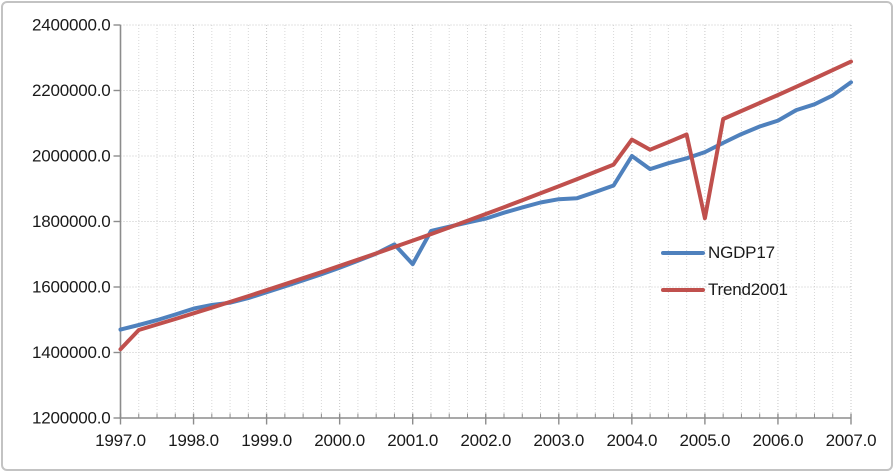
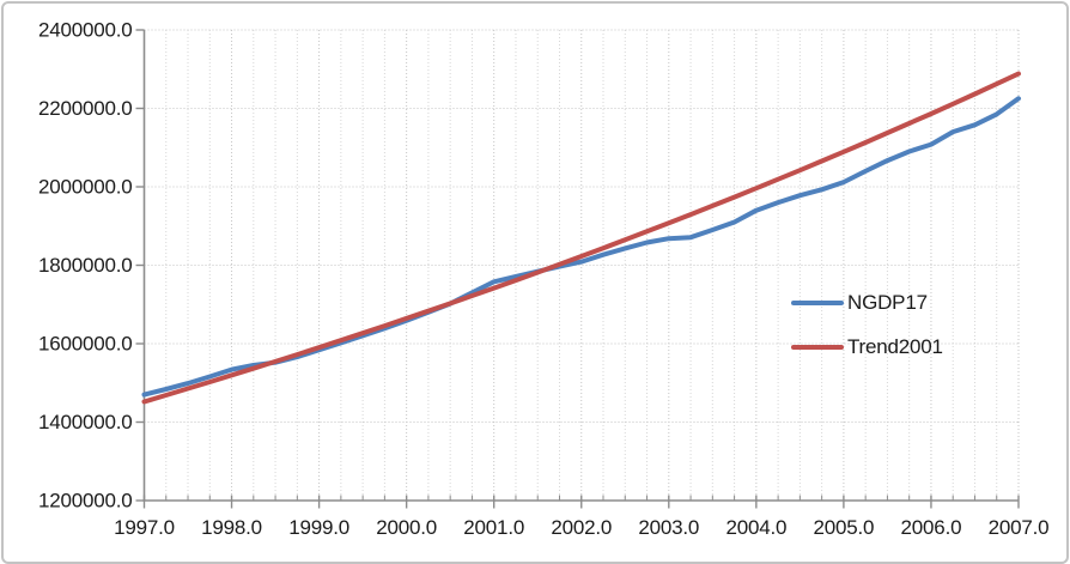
Trend2001/1997.0: 1410000 -> 1450000
NGDP17/2001.0: 1670000 -> 1760000
NGDP17/2004.0: 2000000 -> 1940000
Trend2001/2004.0: 2050000 -> 2000000
Trend2001/2005.0: 1810000 -> 2090000
